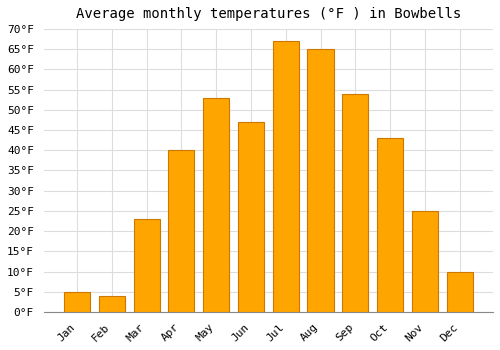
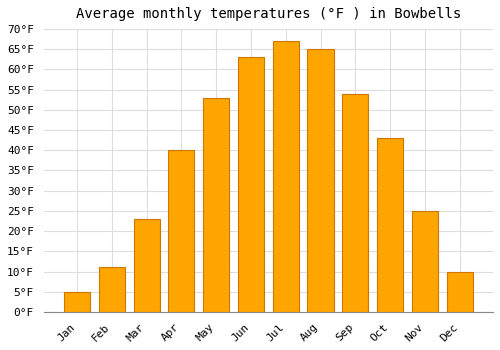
Feb: 4°F -> 11°F
Jun: 47°F -> 63°F
